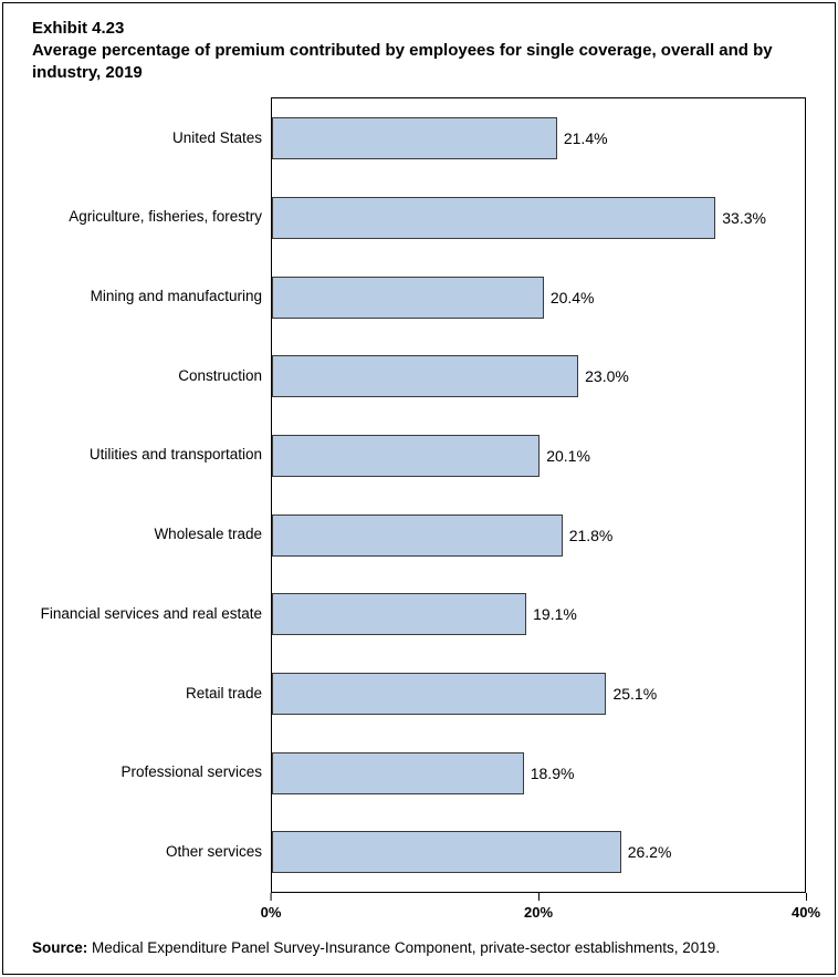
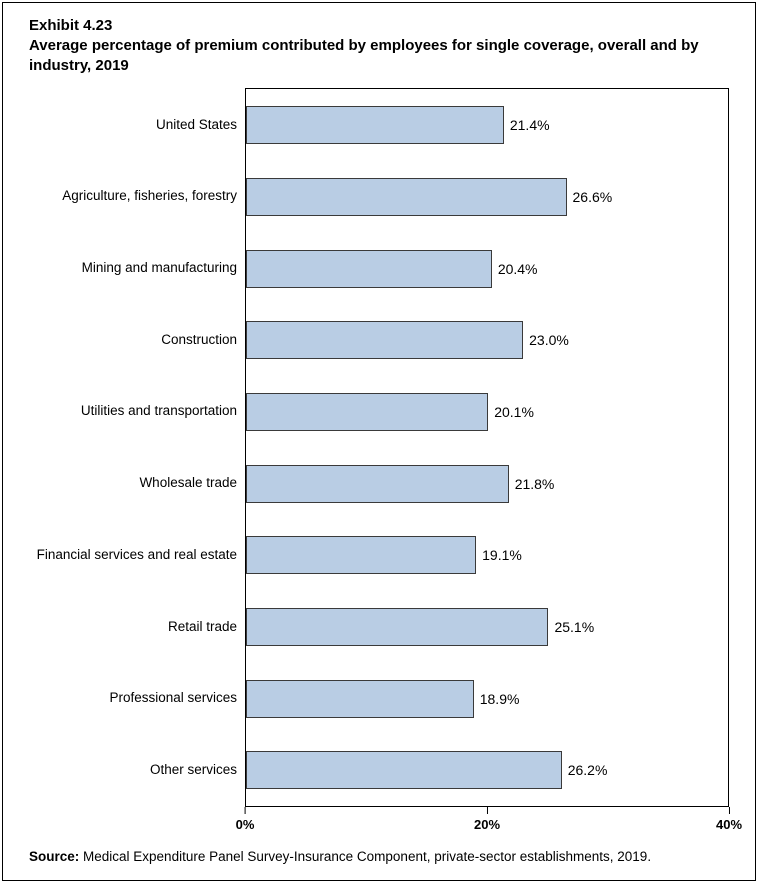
Agriculture, fisheries, forestry: 33.3% -> 26.6%
